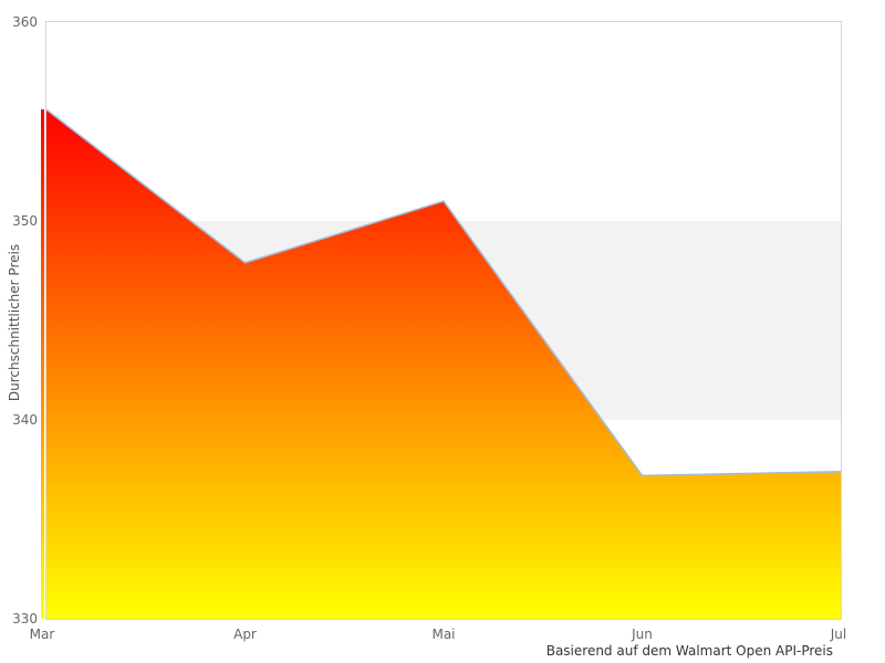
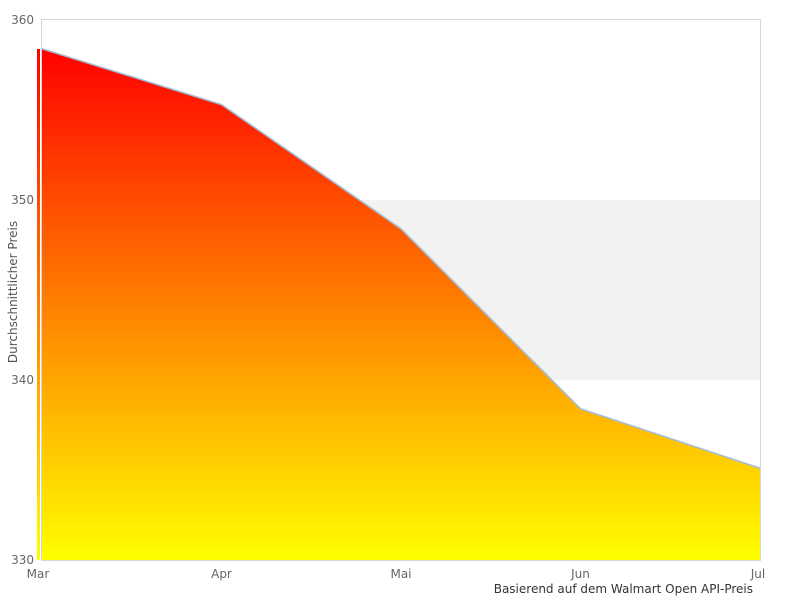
Mar: 355.6 -> 358.4
Apr: 347.9 -> 355.3
Mai: 351.0 -> 348.4
Jun: 337.2 -> 338.4
Jul: 337.4 -> 335.1
